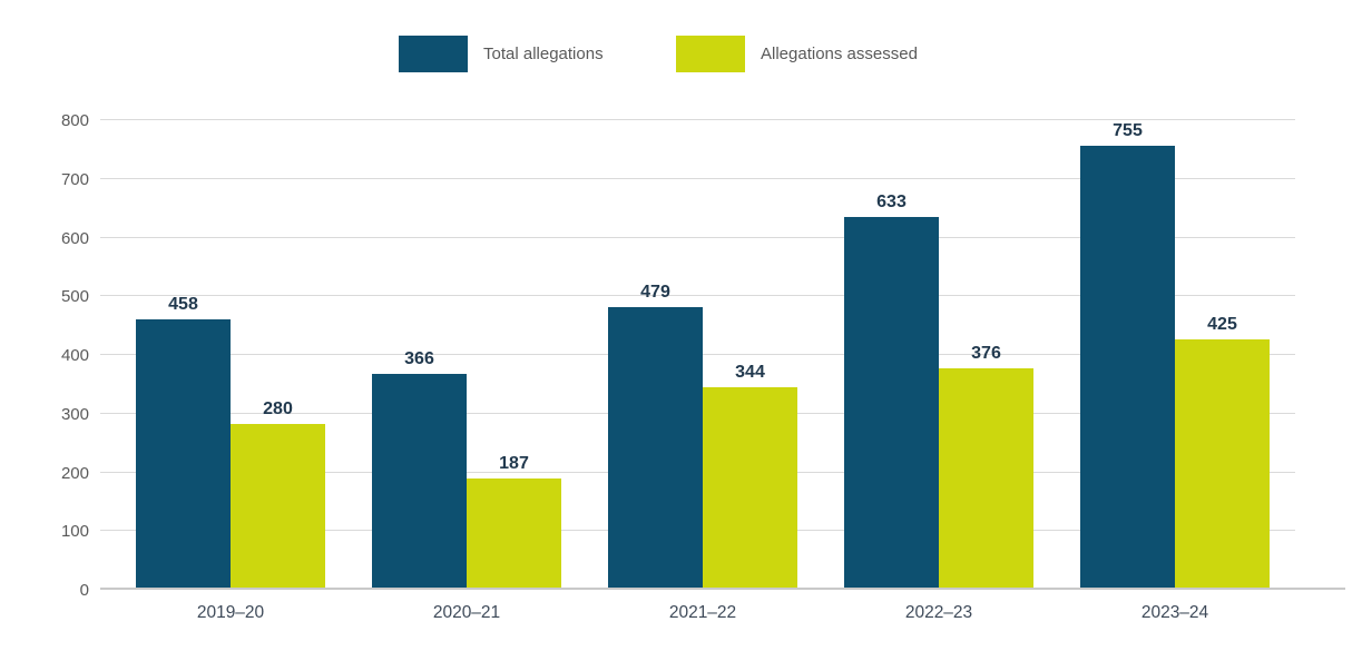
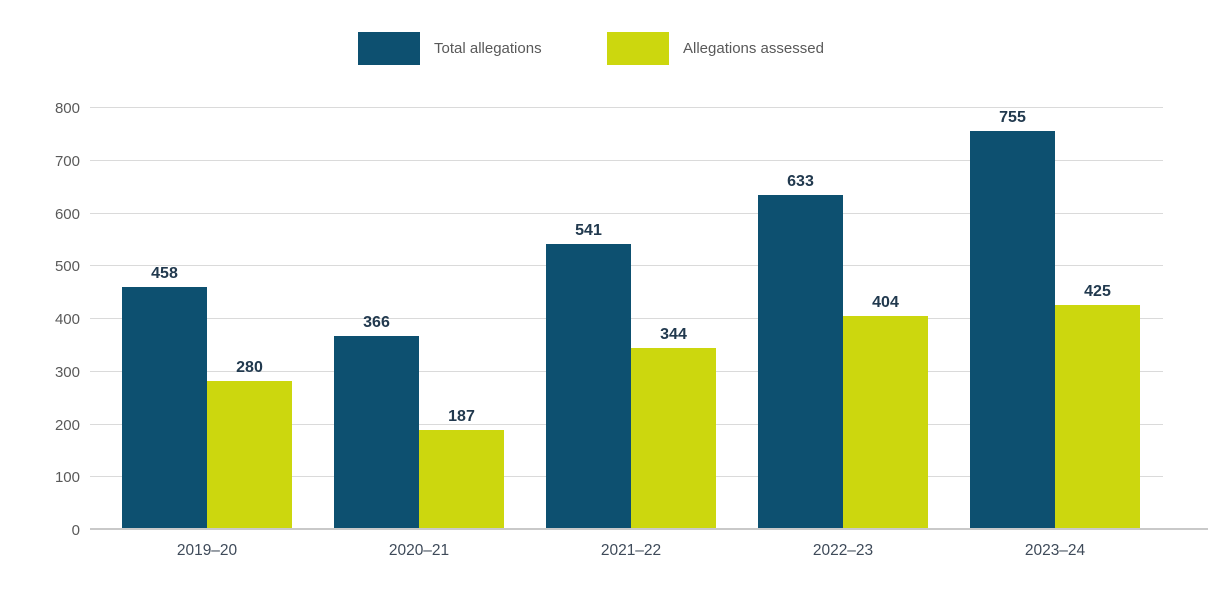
Total allegations/2021–22: 479 -> 541
Allegations assessed/2022–23: 376 -> 404
